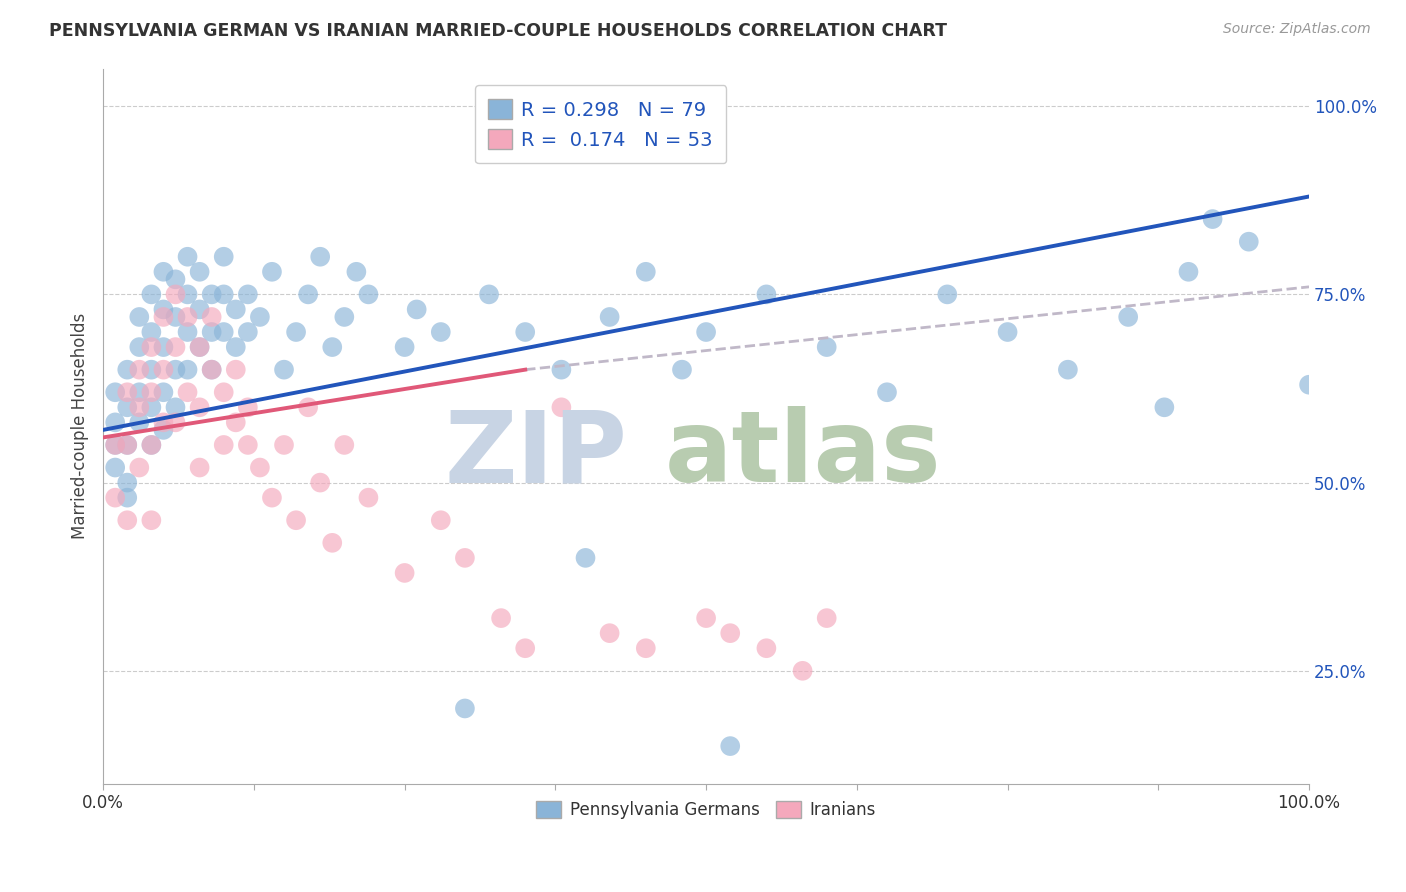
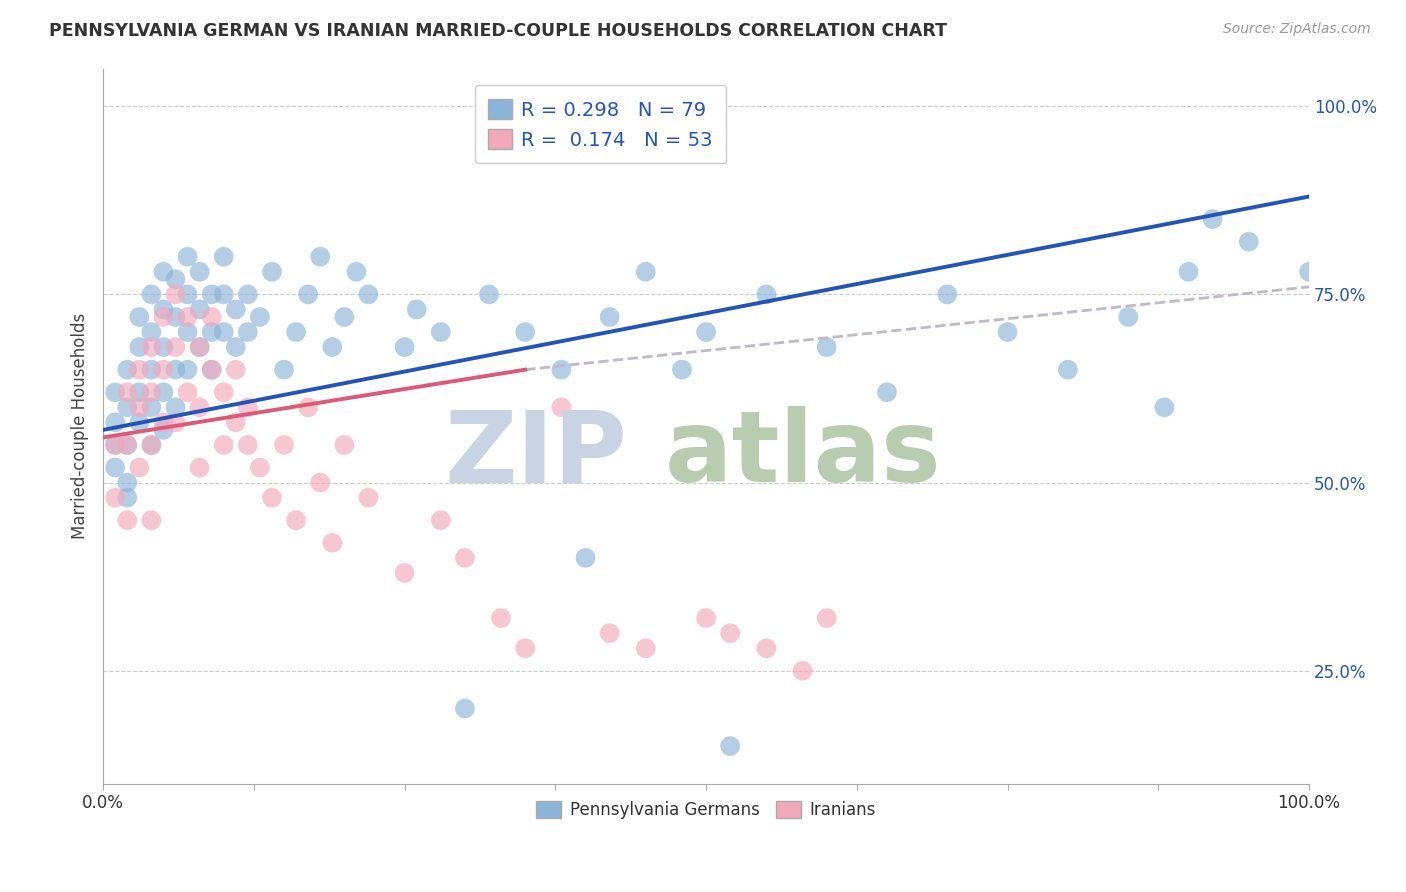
Pennsylvania Germans/100.0%: 63% -> 78%
